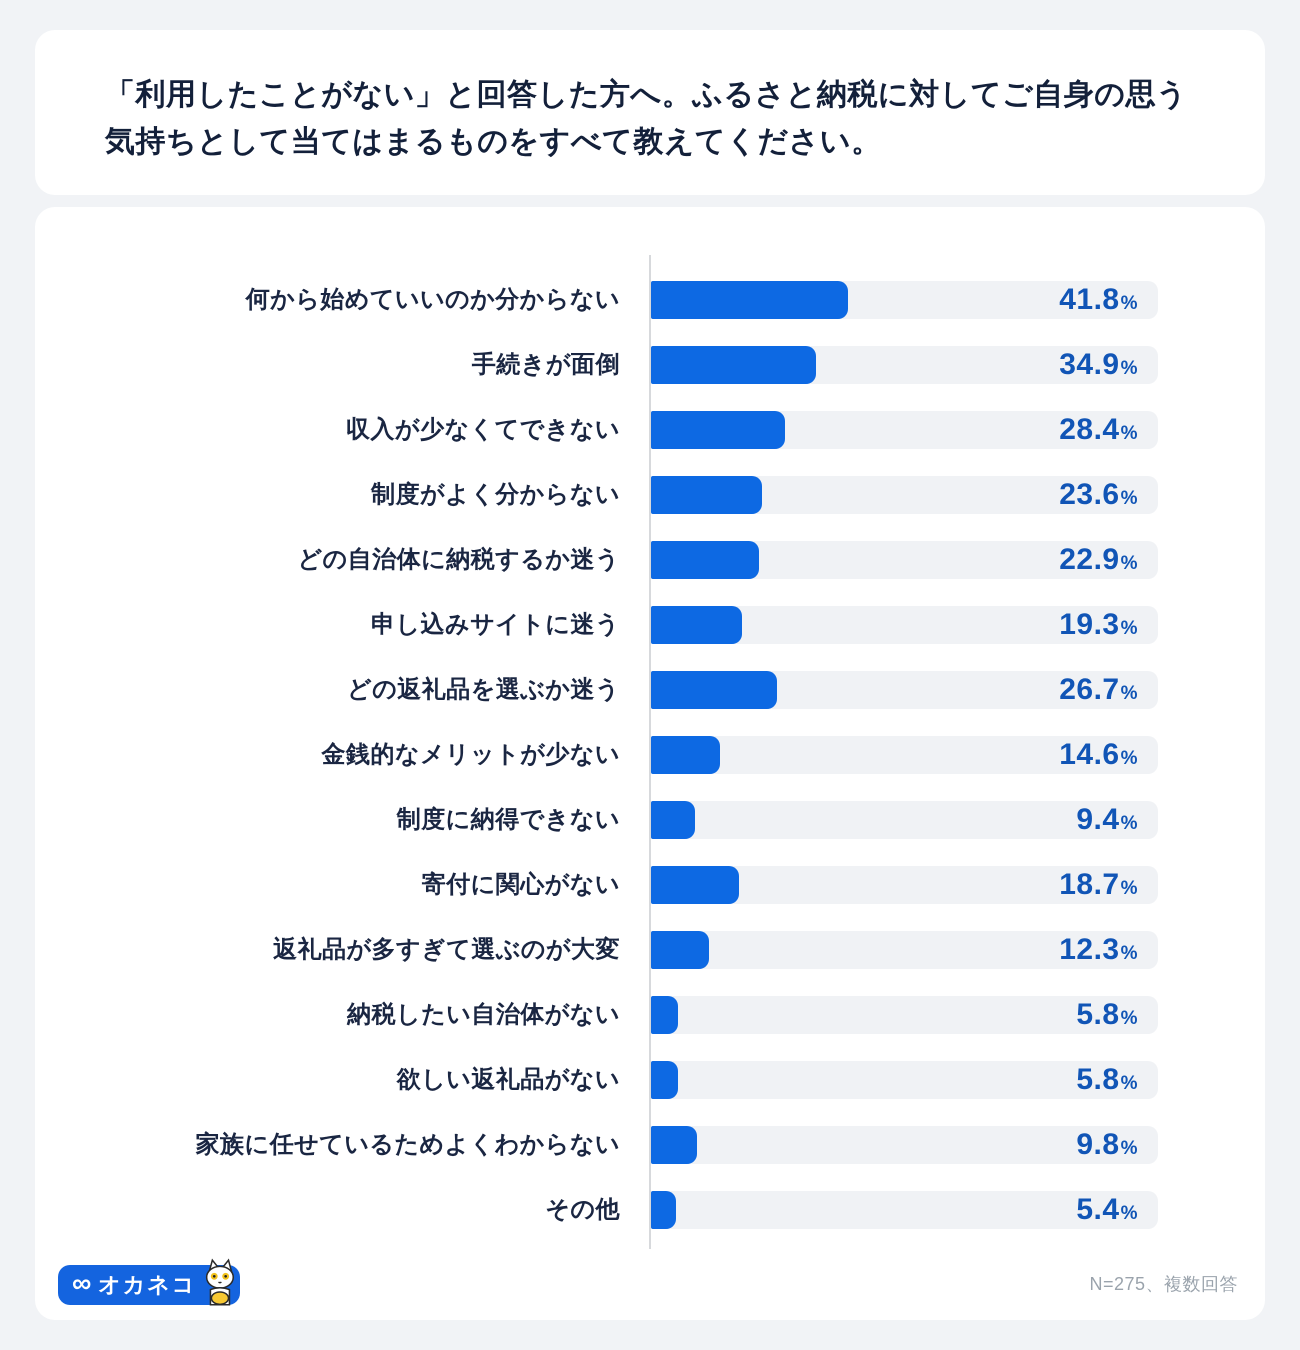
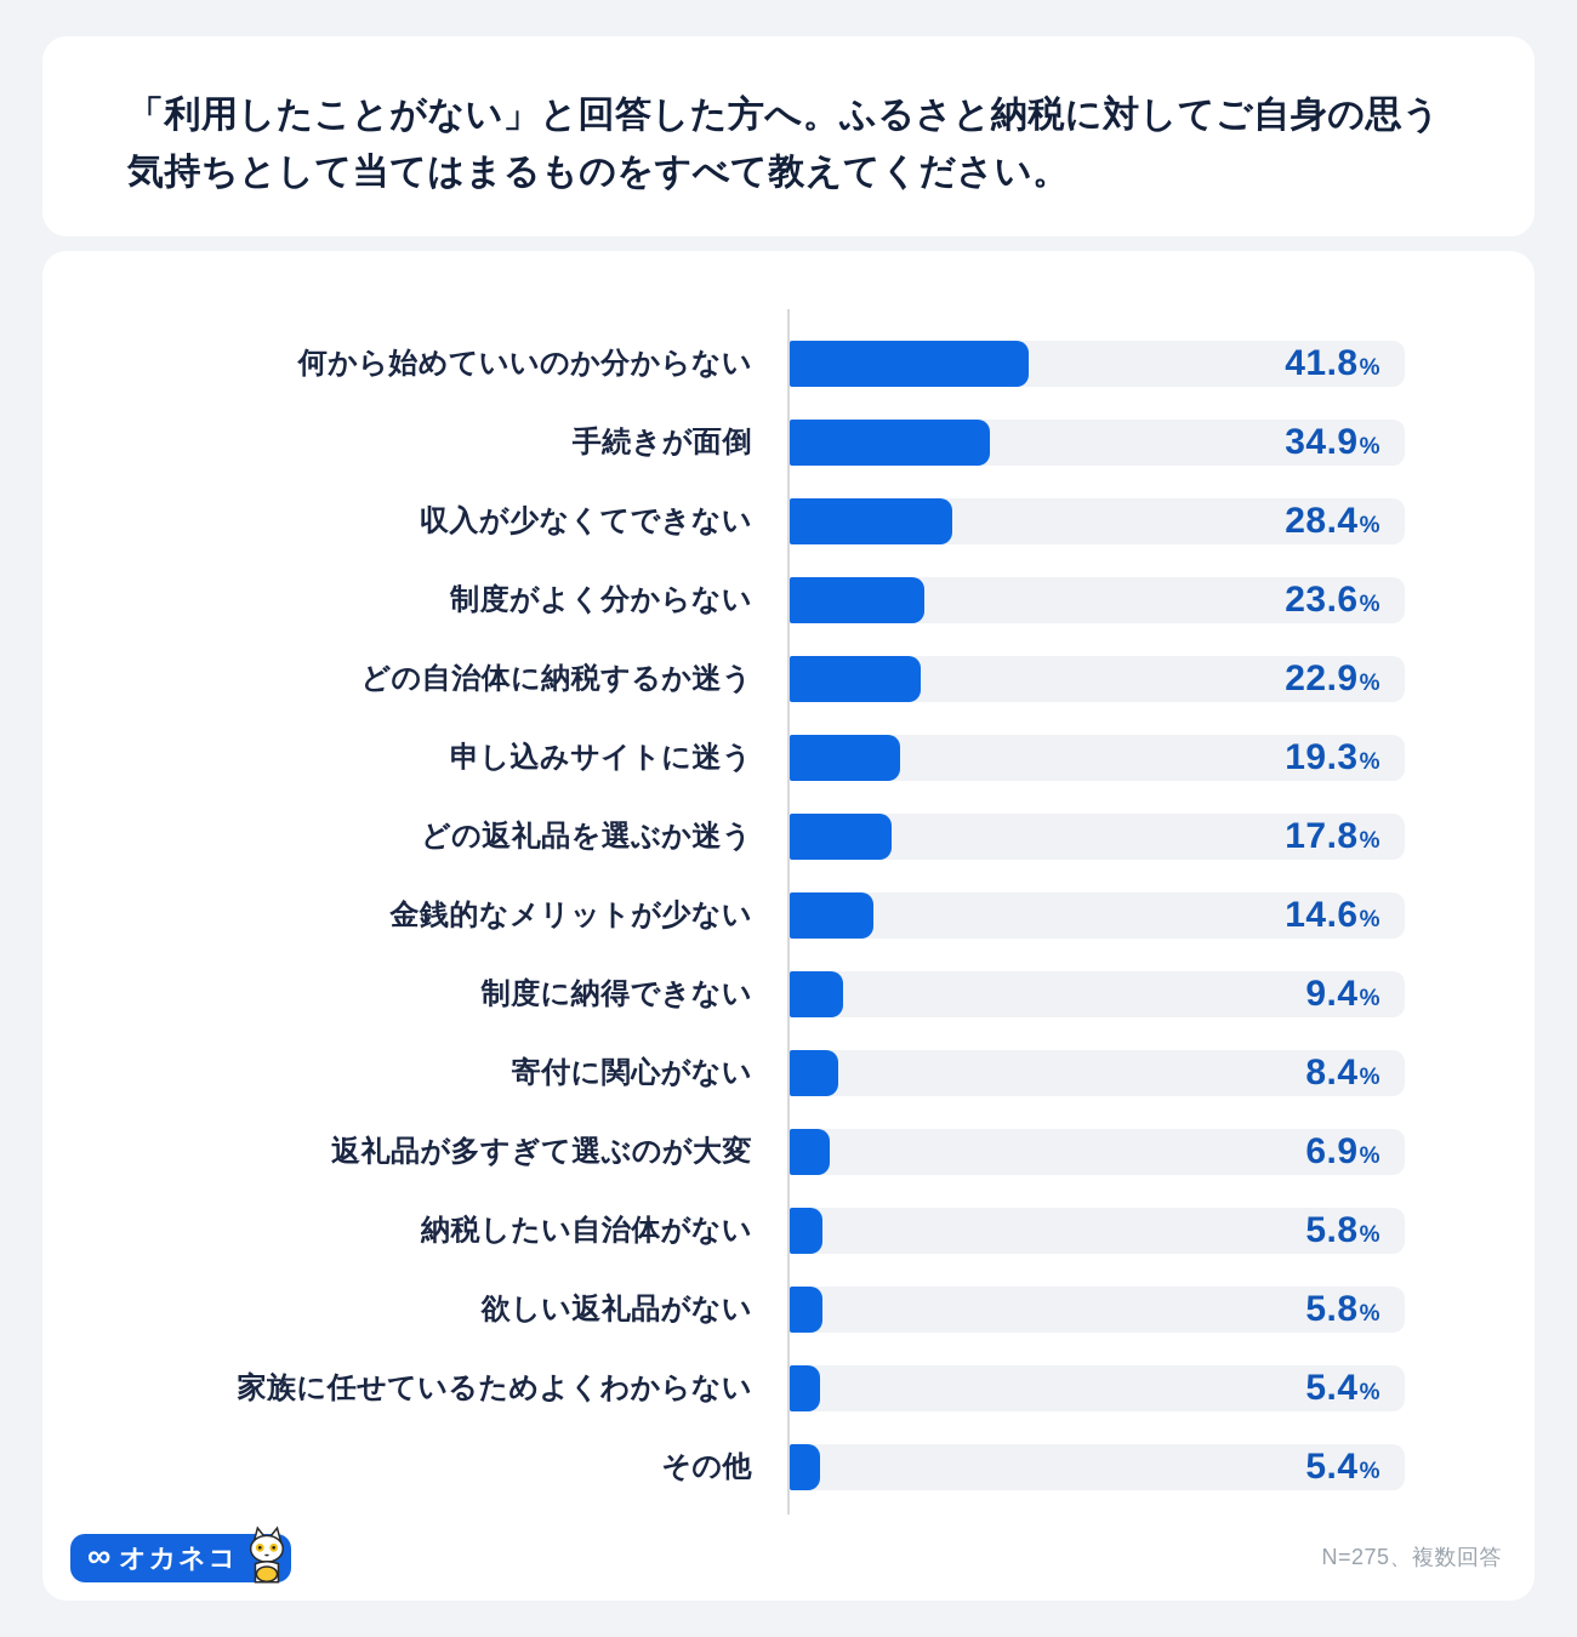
どの返礼品を選ぶか迷う: 26.7 -> 17.8
寄付に関心がない: 18.7 -> 8.4
返礼品が多すぎて選ぶのが大変: 12.3 -> 6.9
家族に任せているためよくわからない: 9.8 -> 5.4
